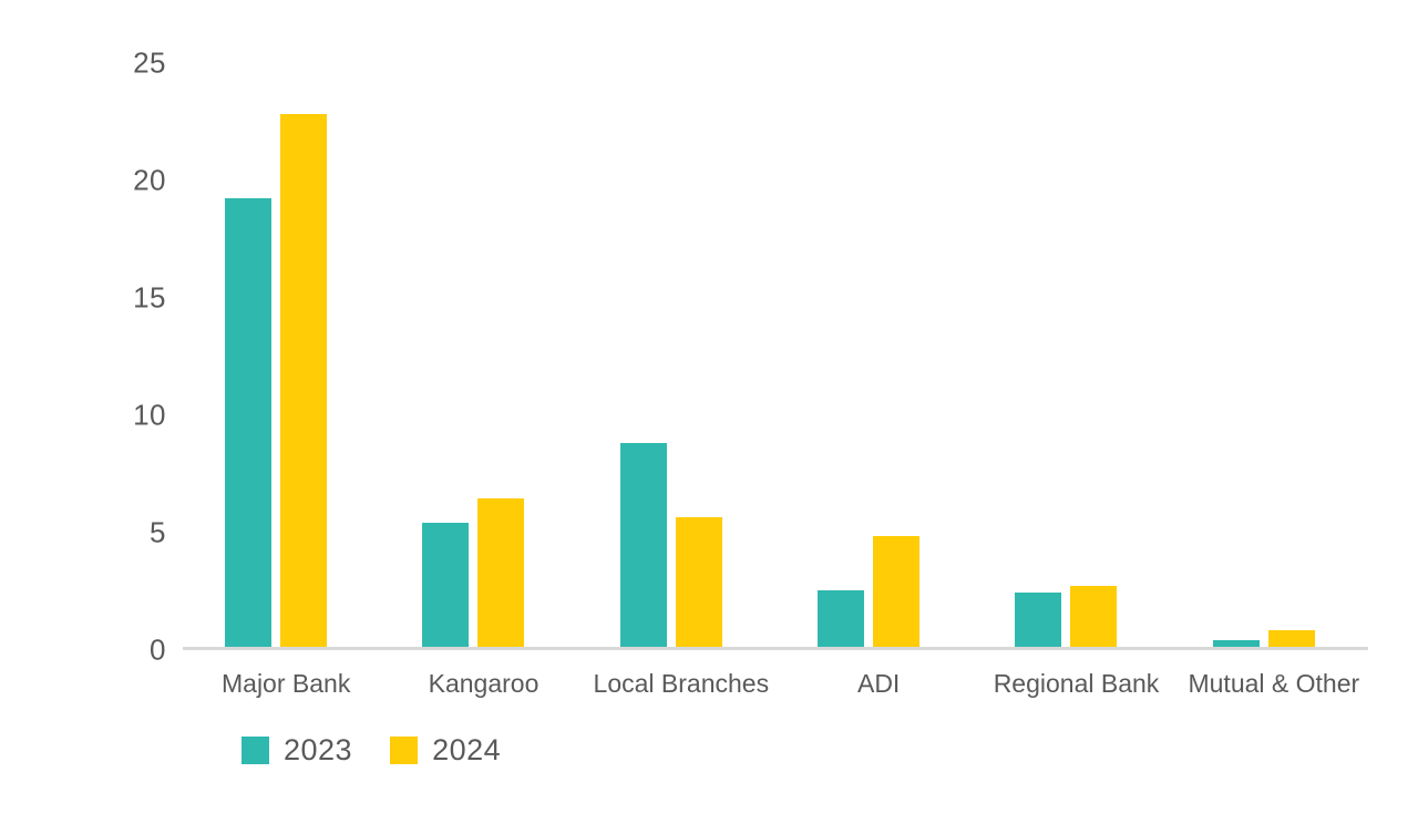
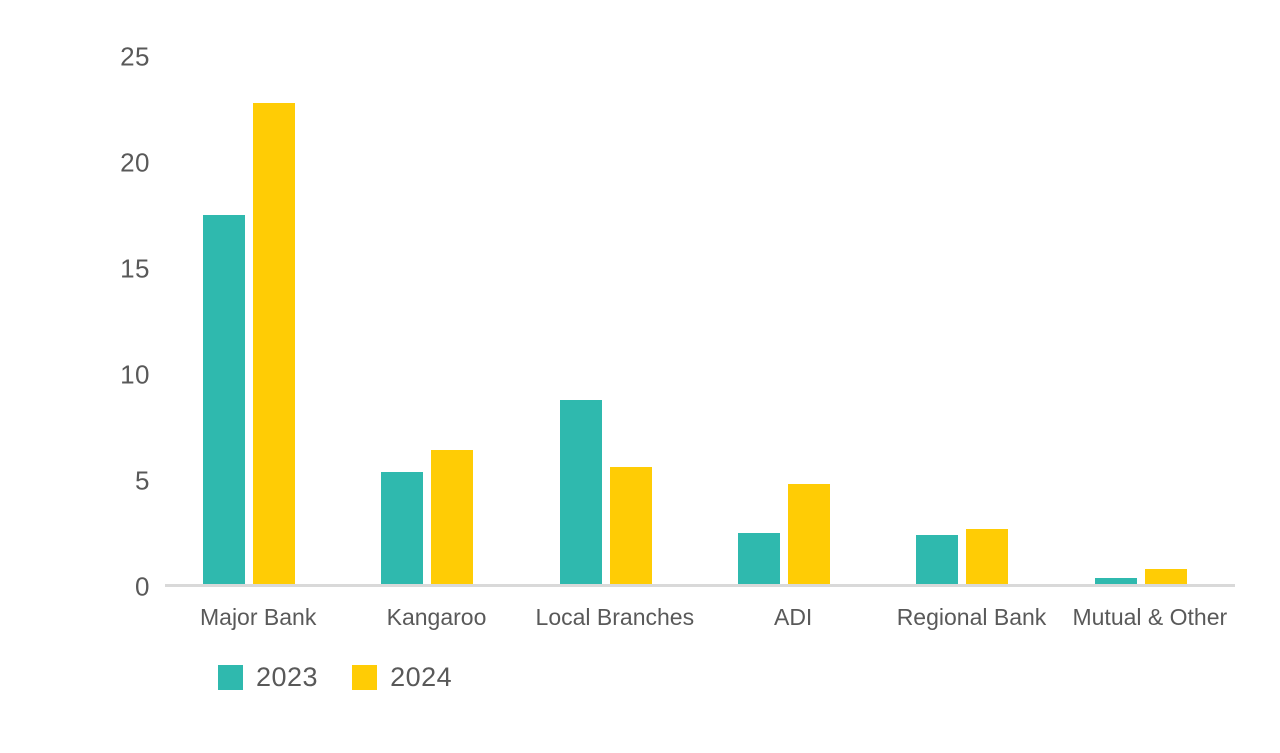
2023/Major Bank: 19.1 -> 17.4
